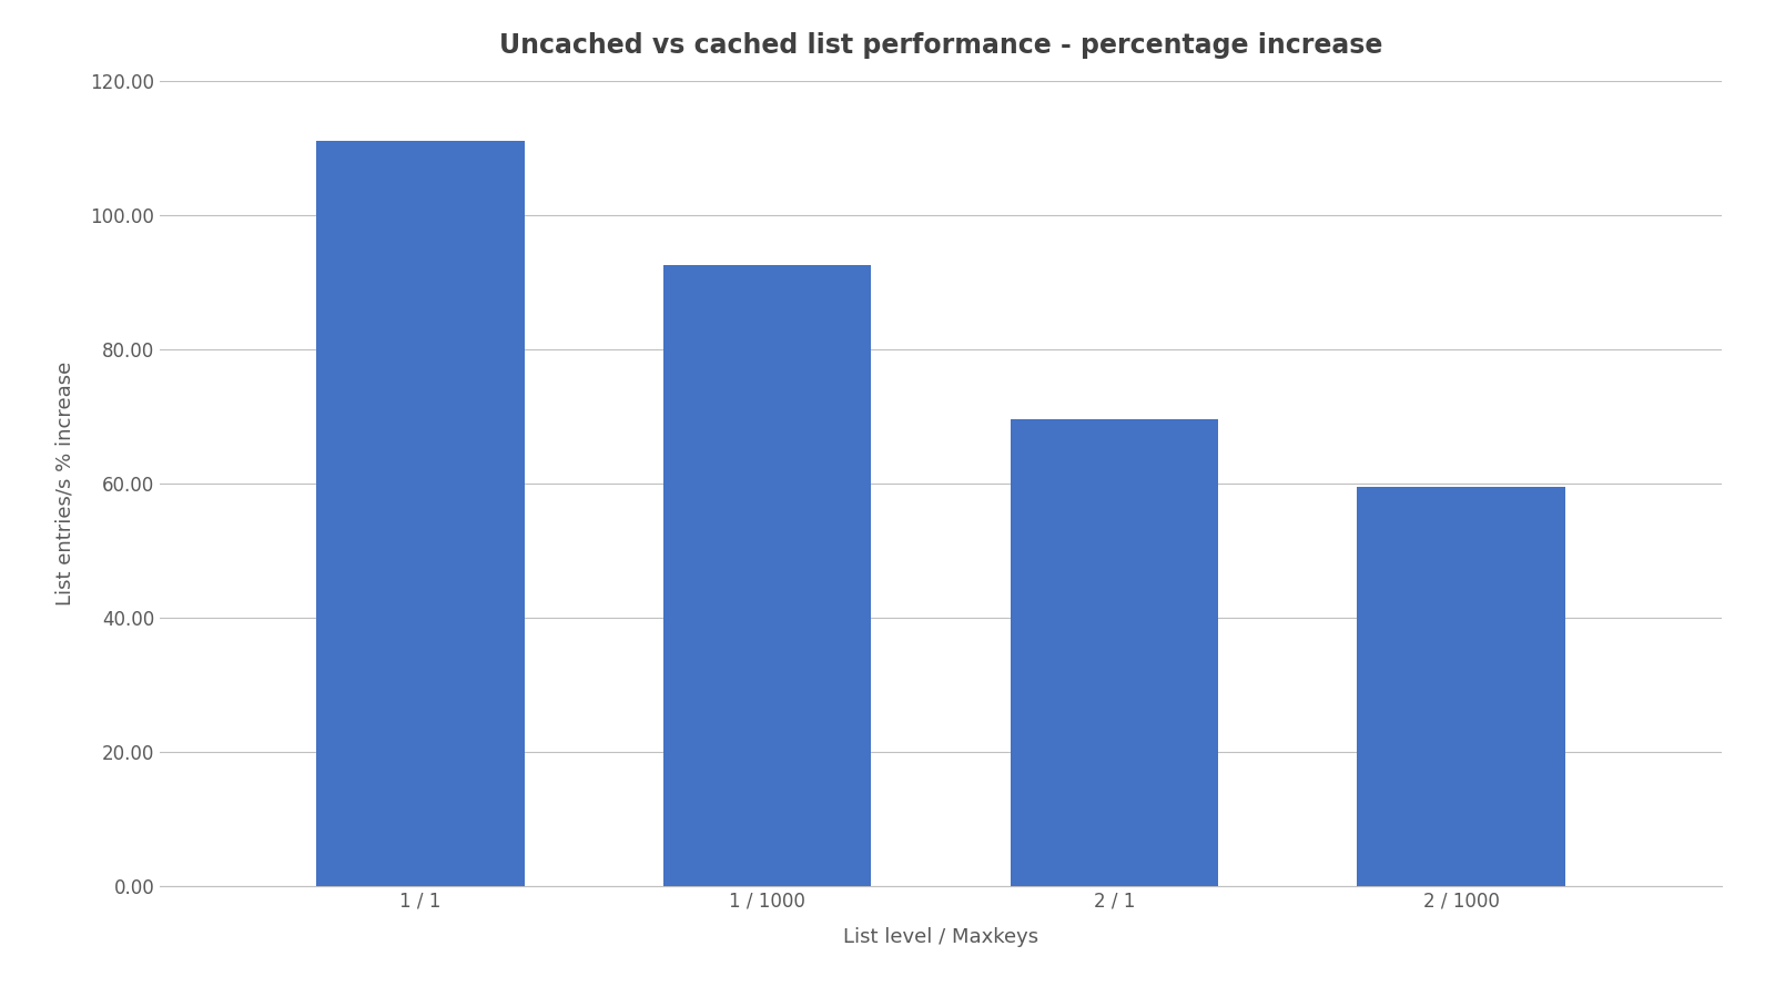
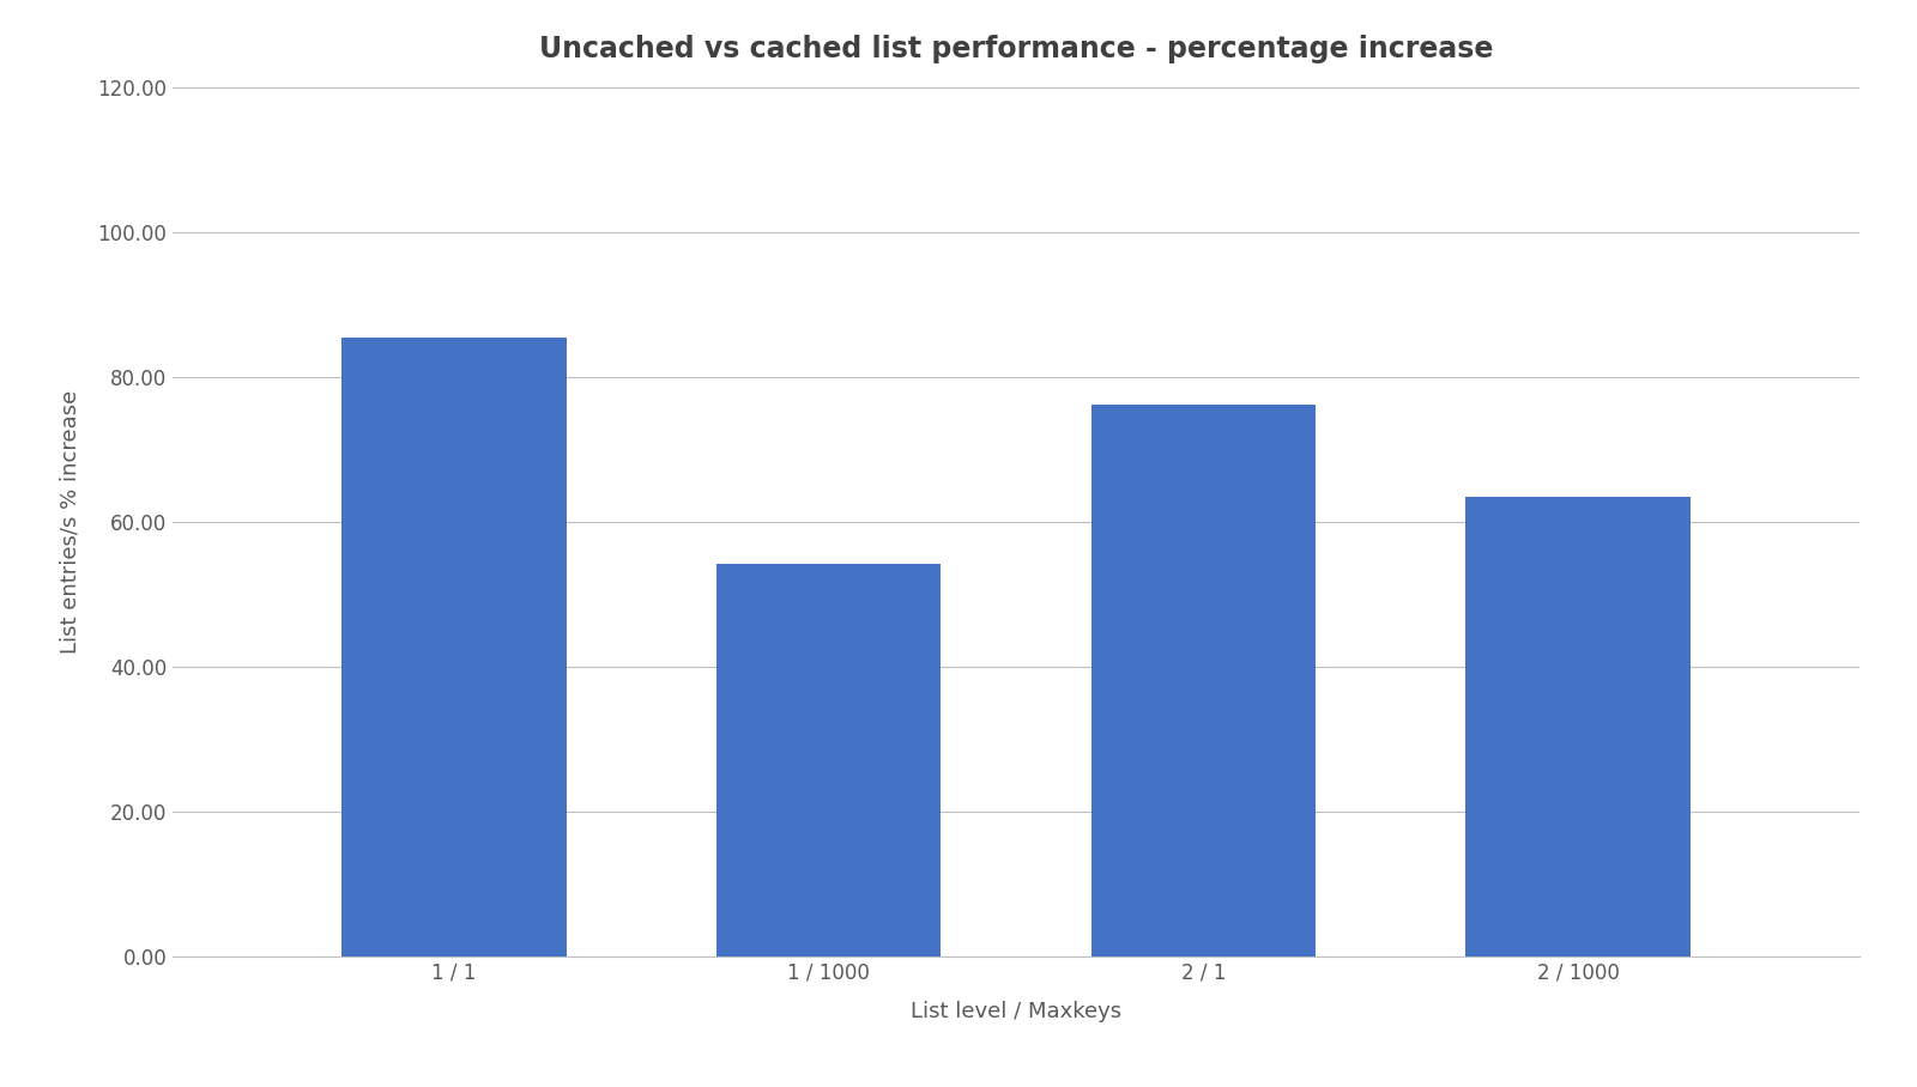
1 / 1: 111.0 -> 85.4
1 / 1000: 92.5 -> 54.2
2 / 1: 69.5 -> 76.2
2 / 1000: 59.5 -> 63.4
